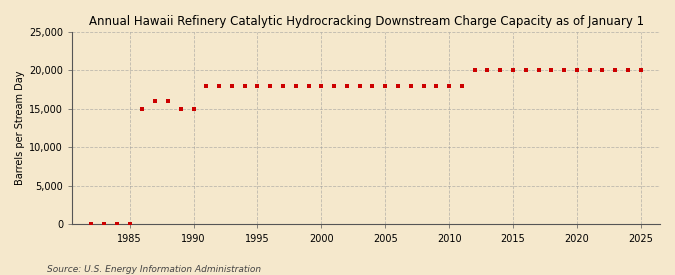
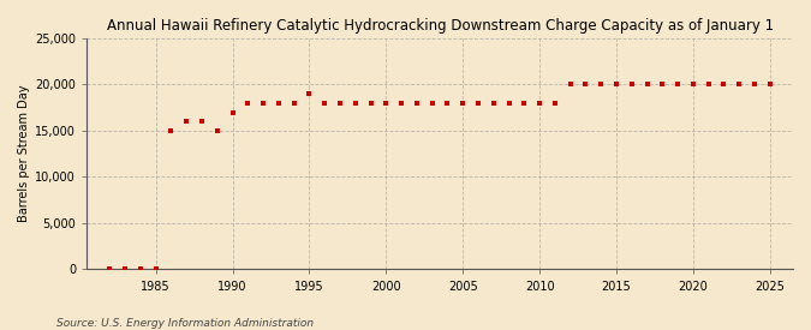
1990: 15,000 -> 17,000
1995: 18,000 -> 19,000
